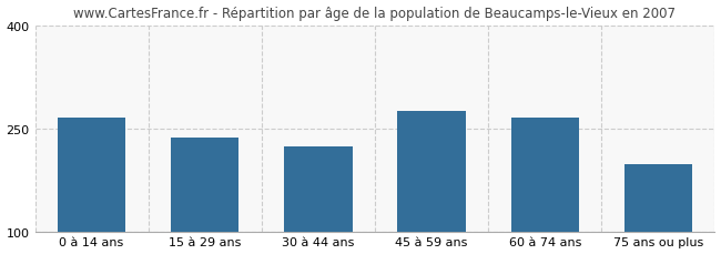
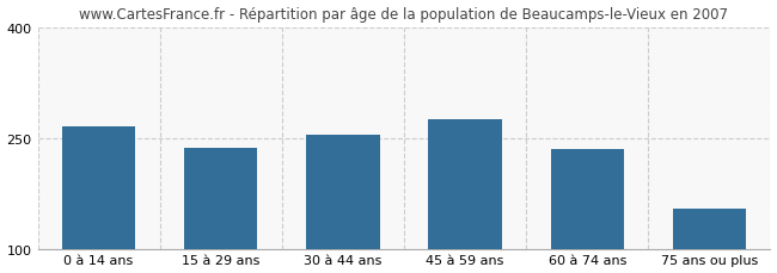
30 à 44 ans: 224 -> 255
60 à 74 ans: 266 -> 235
75 ans ou plus: 198 -> 155
